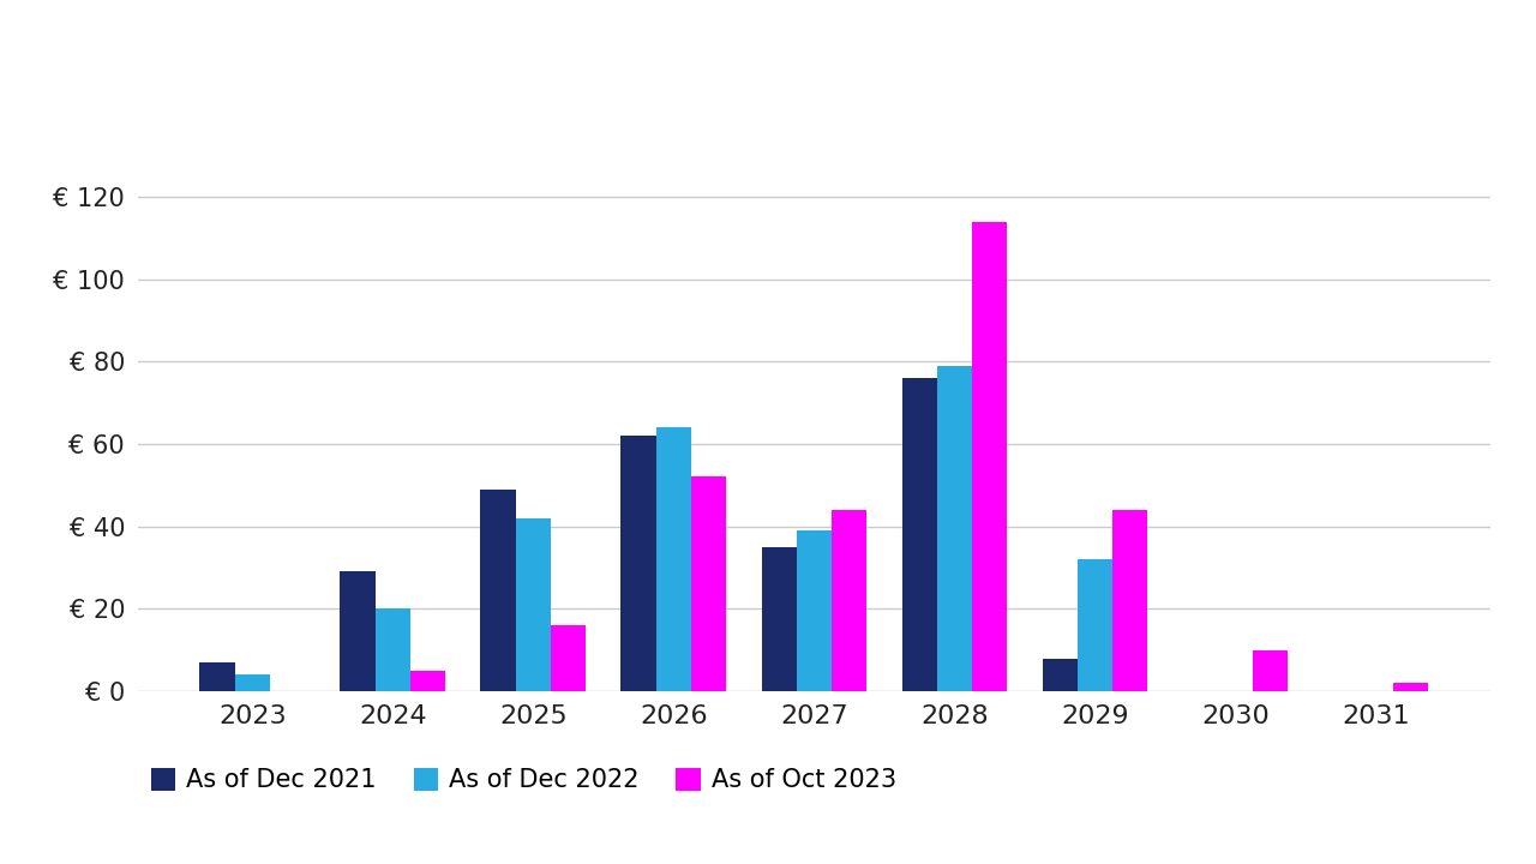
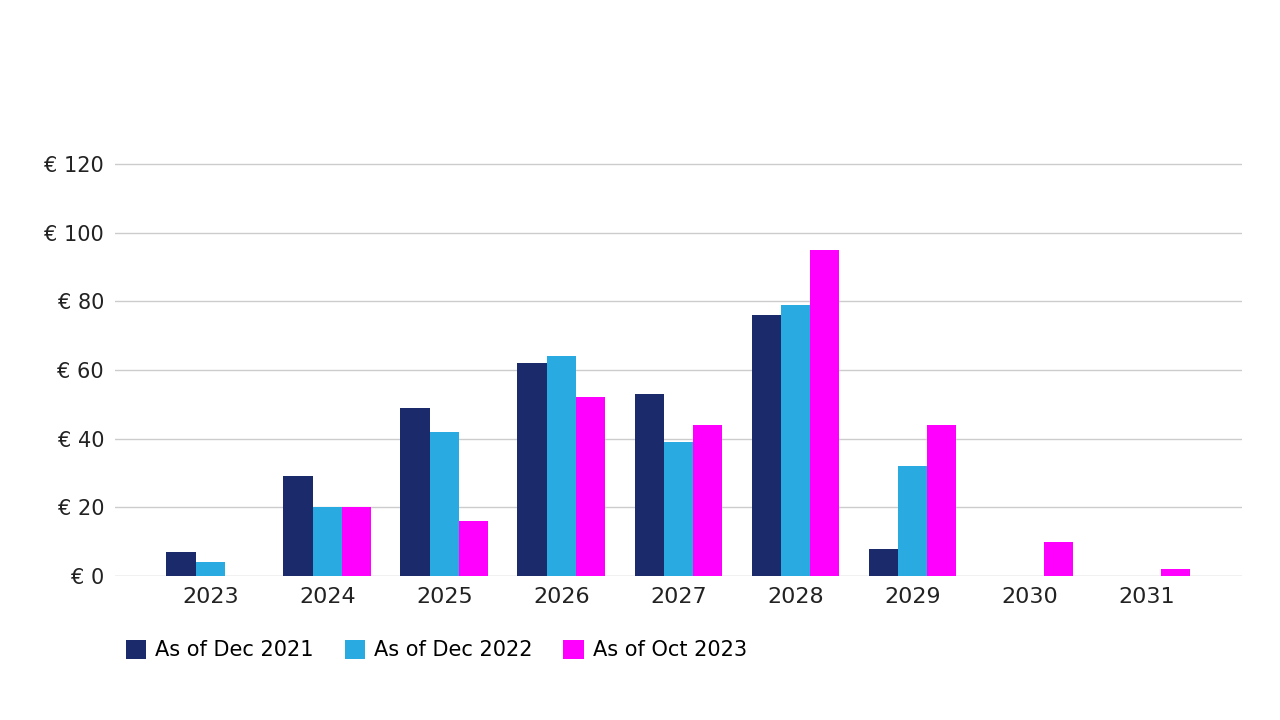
As of Oct 2023/2024: € 5 -> € 20
As of Dec 2021/2027: € 35 -> € 53
As of Oct 2023/2028: € 114 -> € 95
